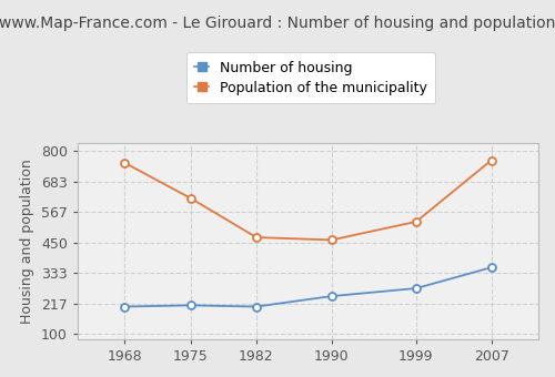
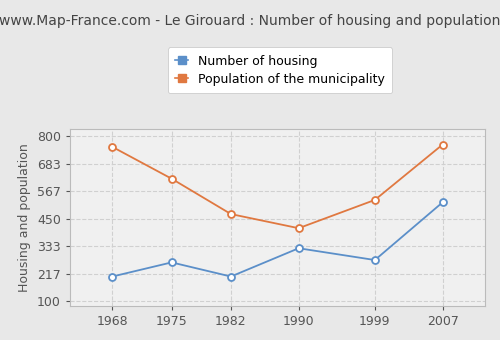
Number of housing/1975: 210 -> 265
Number of housing/1990: 245 -> 325
Population of the municipality/1990: 460 -> 410
Number of housing/2007: 355 -> 520
